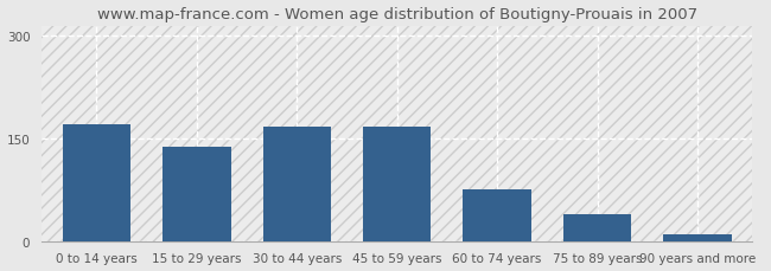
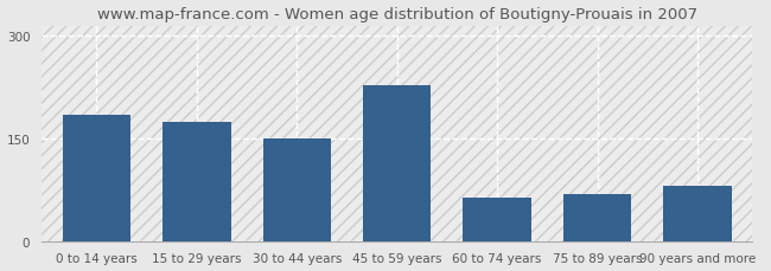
0 to 14 years: 171 -> 184
15 to 29 years: 137 -> 174
30 to 44 years: 168 -> 150
45 to 59 years: 167 -> 228
60 to 74 years: 75 -> 64
75 to 89 years: 40 -> 68
90 years and more: 10 -> 80
